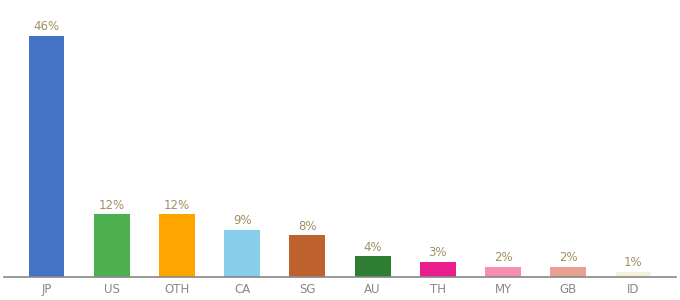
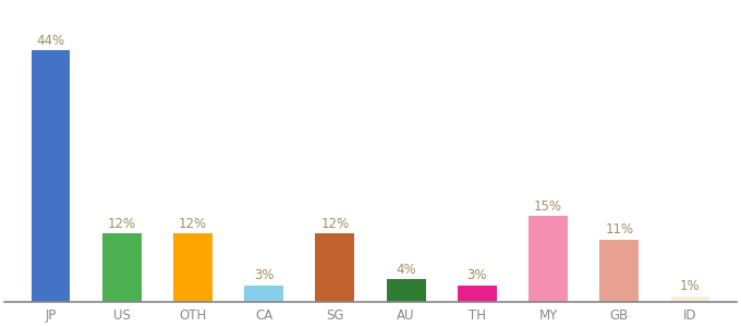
JP: 46% -> 44%
CA: 9% -> 3%
SG: 8% -> 12%
MY: 2% -> 15%
GB: 2% -> 11%
